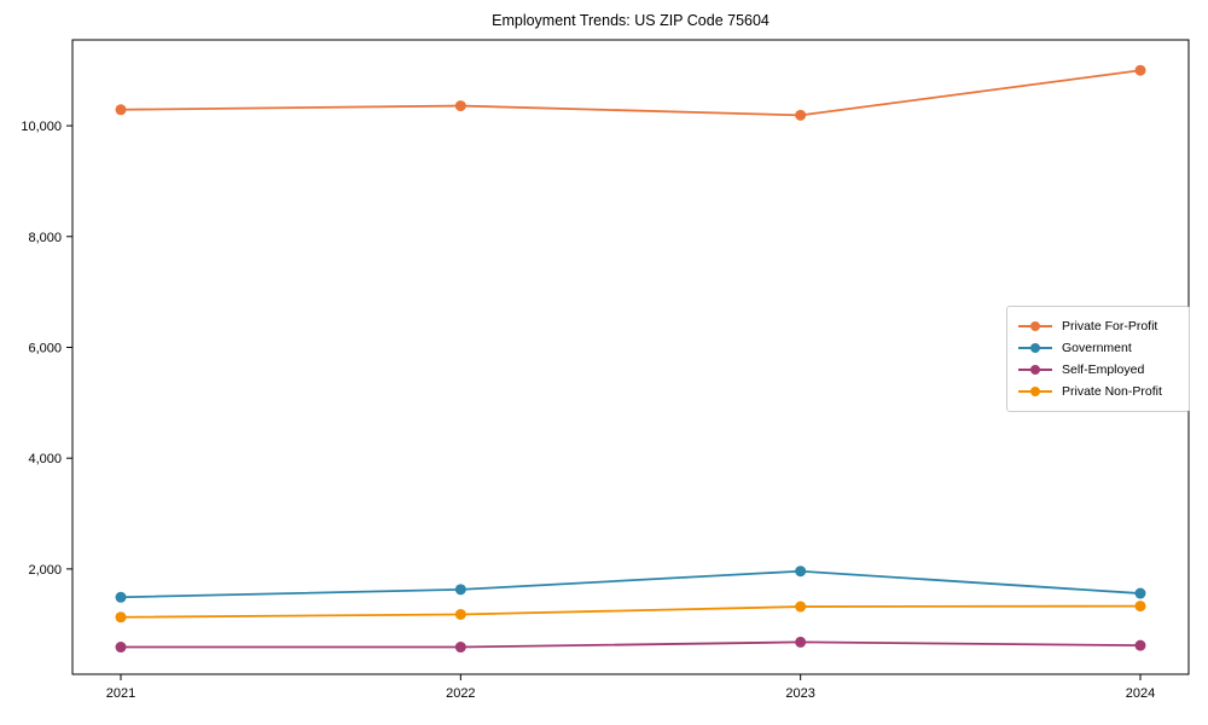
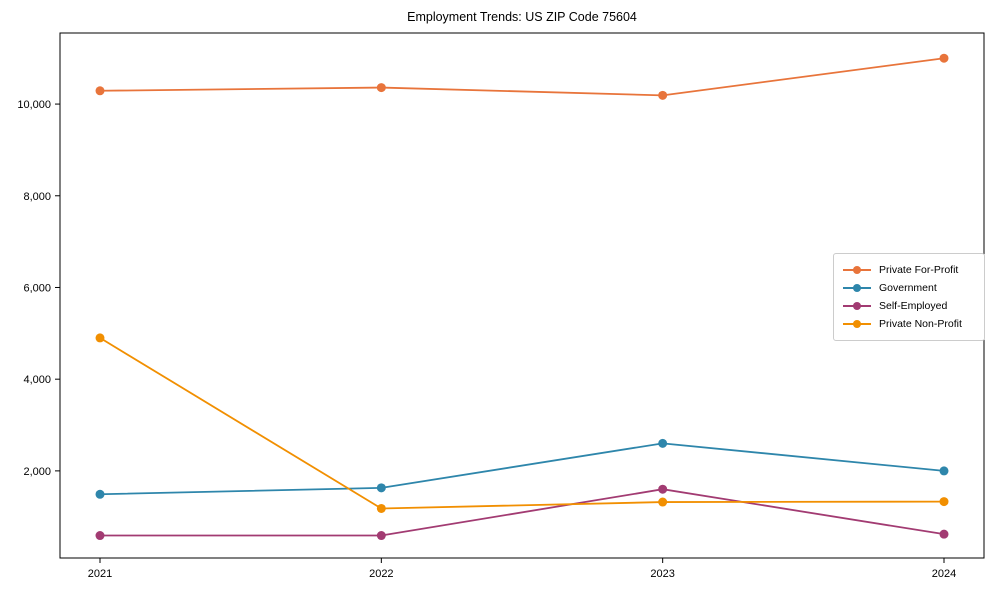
Private Non-Profit/2021: 1100 -> 4900
Government/2023: 2000 -> 2600
Self-Employed/2023: 700 -> 1600
Government/2024: 1600 -> 2000
